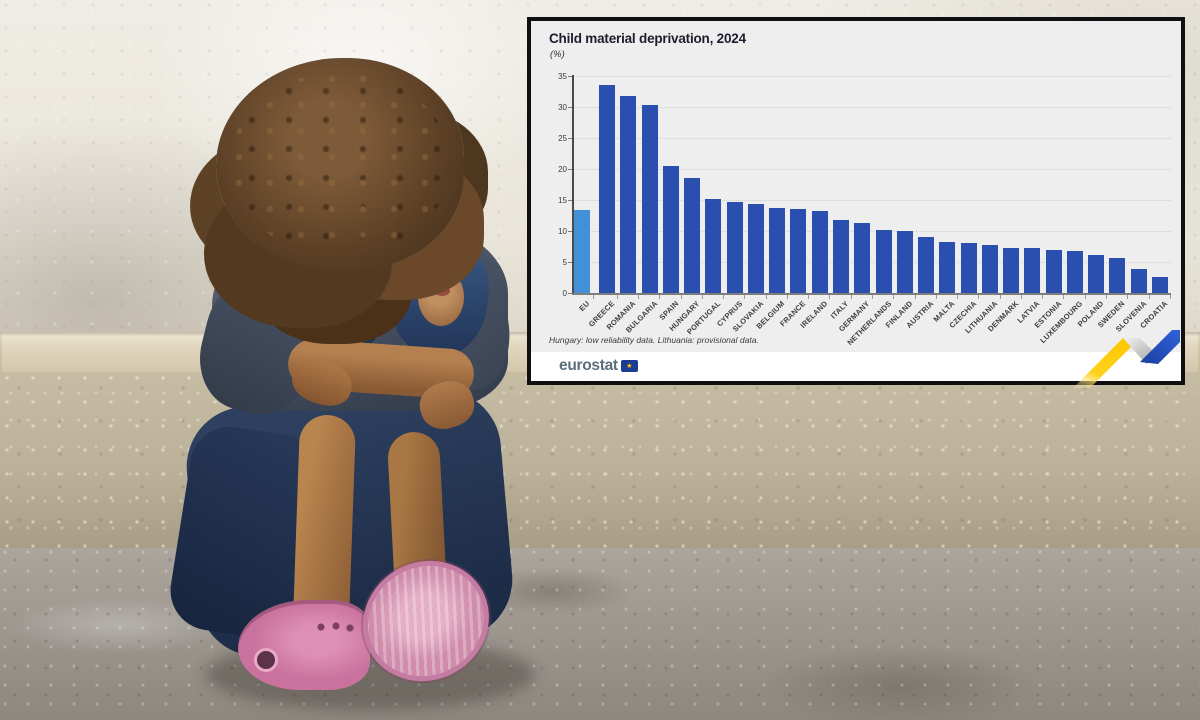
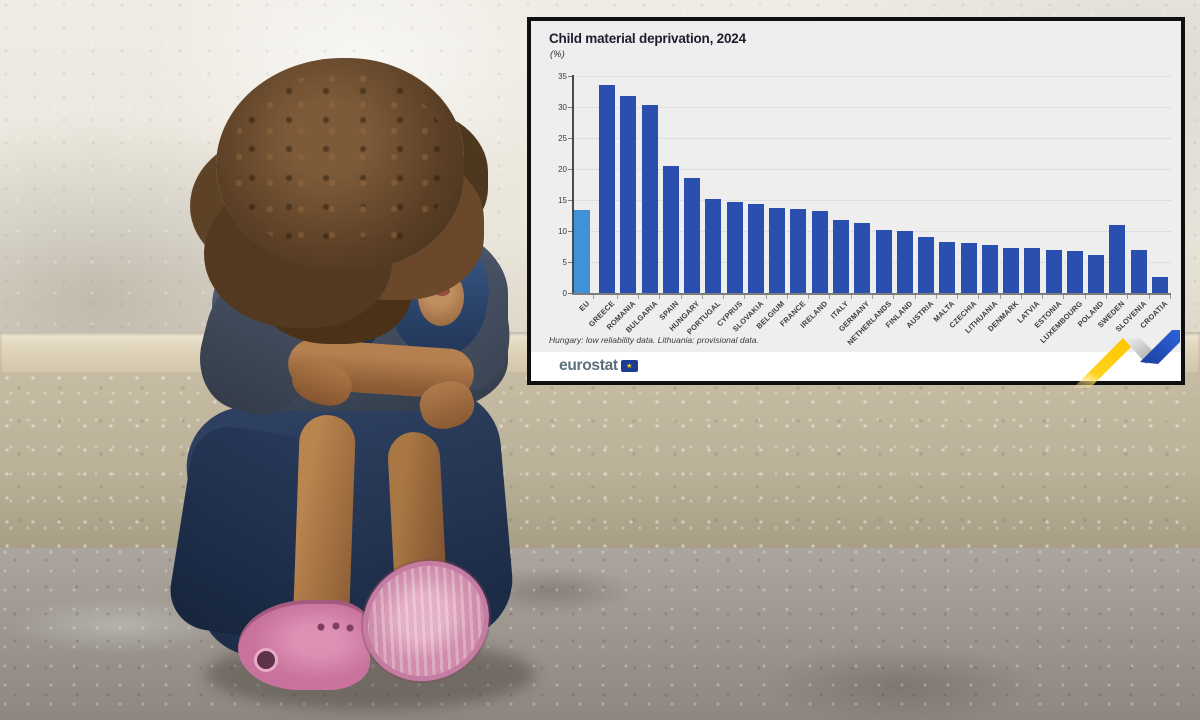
SWEDEN: 6 -> 11
SLOVENIA: 4 -> 7
